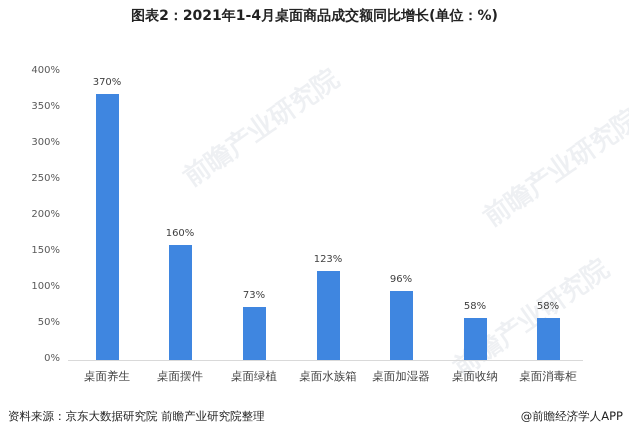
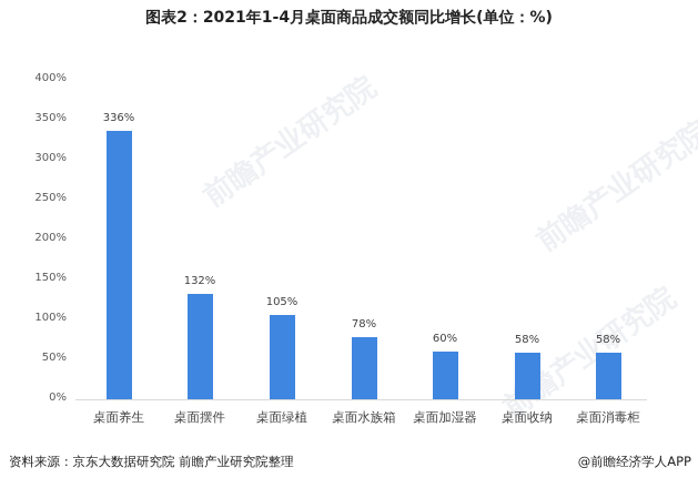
桌面养生: 370% -> 336%
桌面摆件: 160% -> 132%
桌面绿植: 73% -> 105%
桌面水族箱: 123% -> 78%
桌面加湿器: 96% -> 60%
